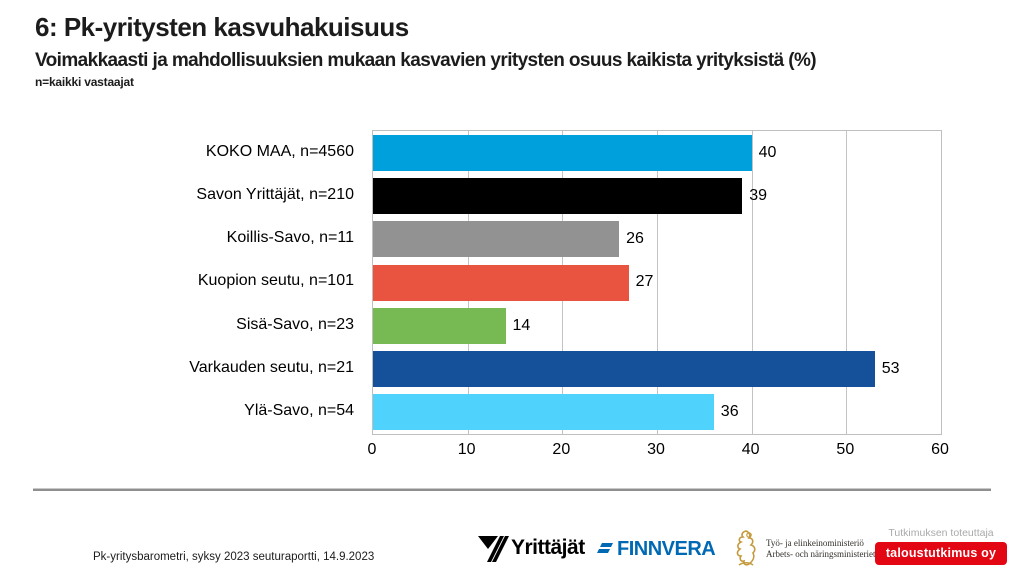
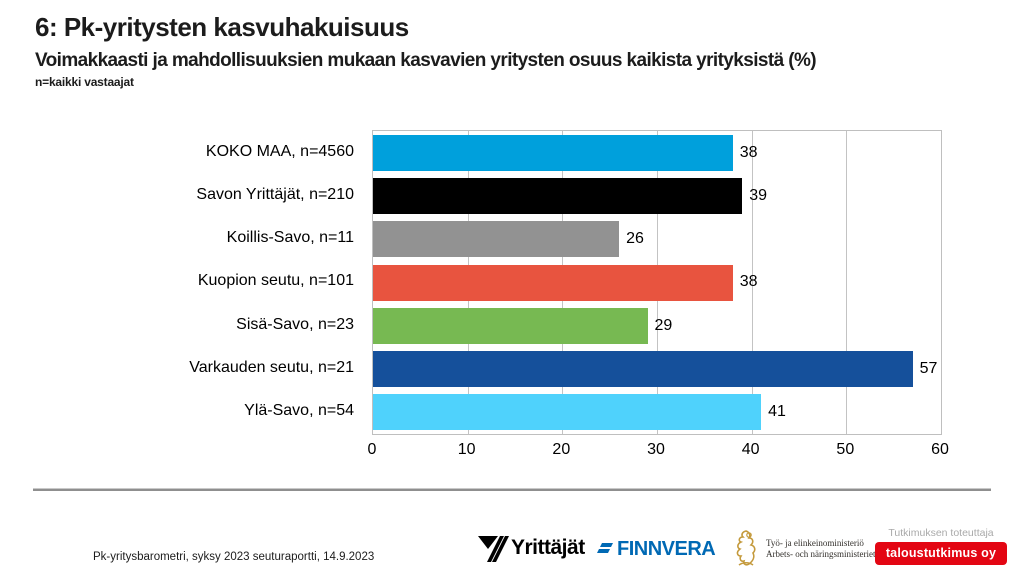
KOKO MAA, n=4560: 40 -> 38
Kuopion seutu, n=101: 27 -> 38
Sisä-Savo, n=23: 14 -> 29
Varkauden seutu, n=21: 53 -> 57
Ylä-Savo, n=54: 36 -> 41
